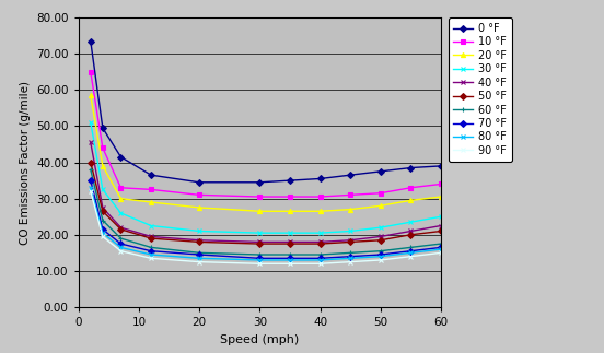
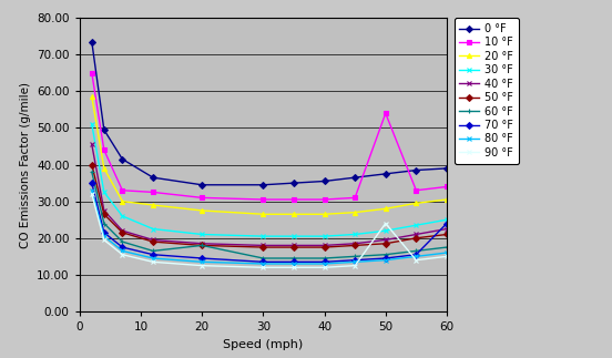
60 °F/20: 15.0 -> 18.0
10 °F/50: 31.5 -> 54.0
90 °F/50: 13.0 -> 24.0
70 °F/60: 16.5 -> 24.0
